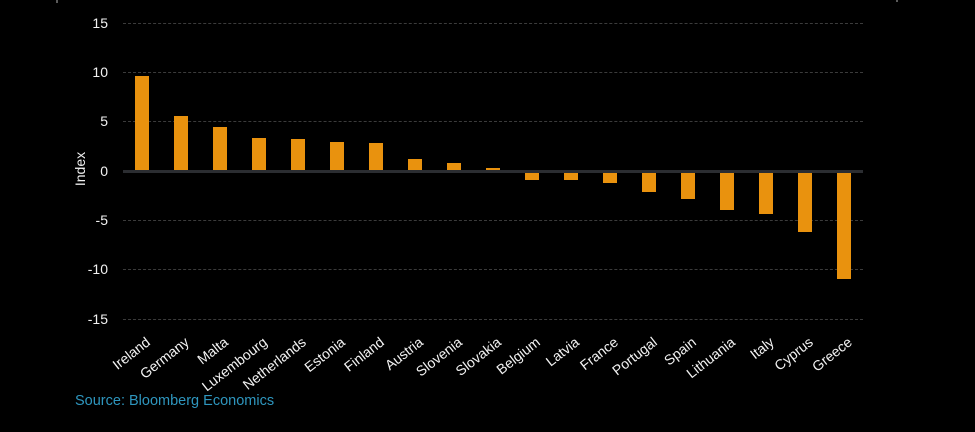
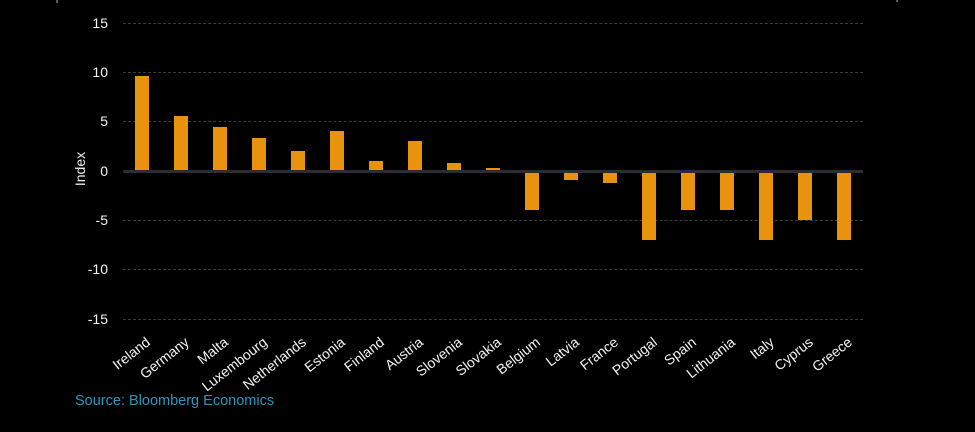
Netherlands: 3 -> 2
Estonia: 3 -> 4
Finland: 3 -> 1
Austria: 1 -> 3
Belgium: -1 -> -4
Portugal: -2 -> -7
Spain: -3 -> -4
Italy: -4 -> -7
Cyprus: -6 -> -5
Greece: -11 -> -7
